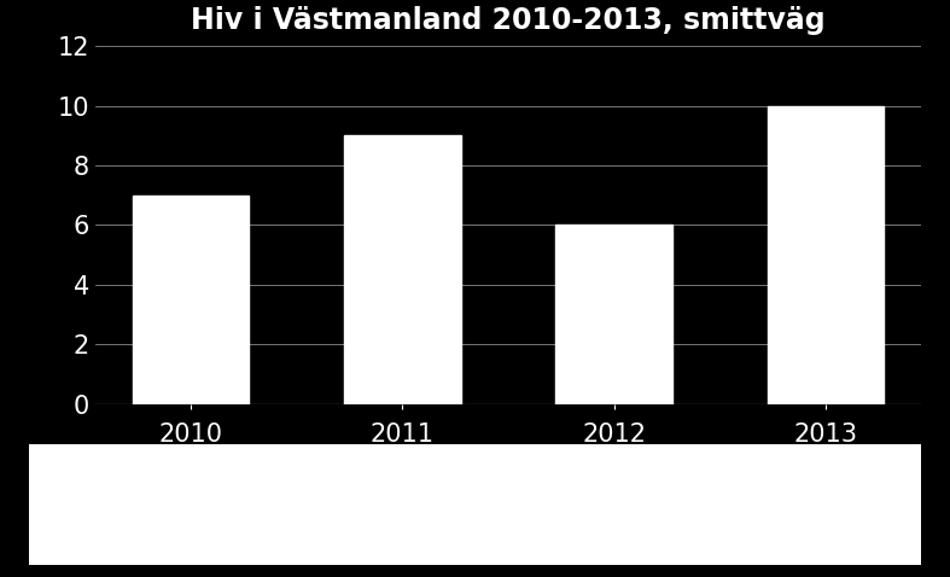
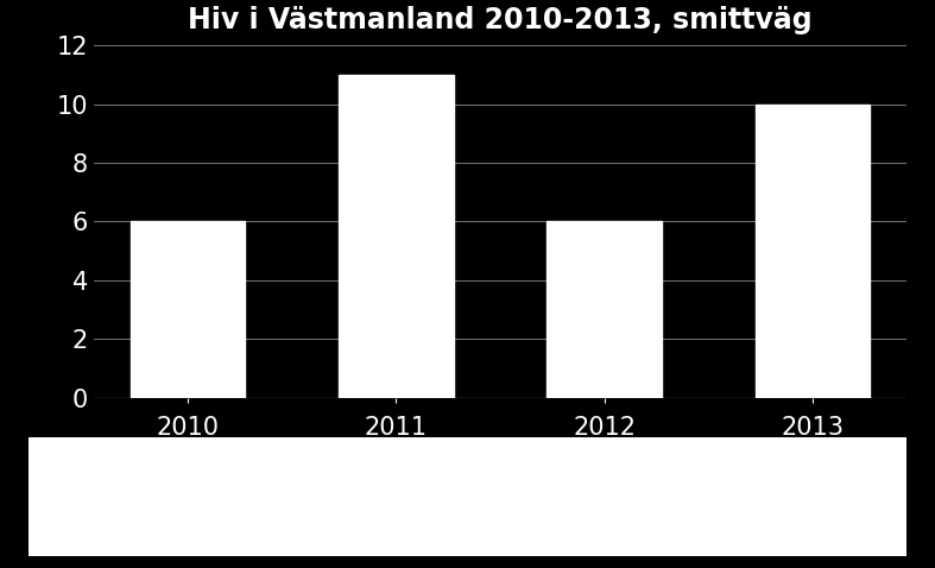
2010: 7 -> 6
2011: 9 -> 11
